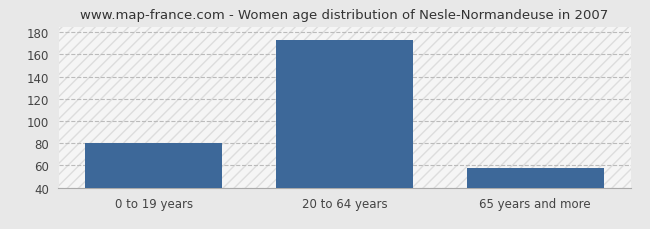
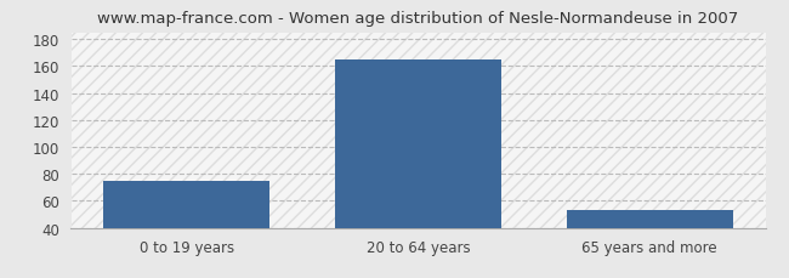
0 to 19 years: 80 -> 75
20 to 64 years: 173 -> 165
65 years and more: 58 -> 53
